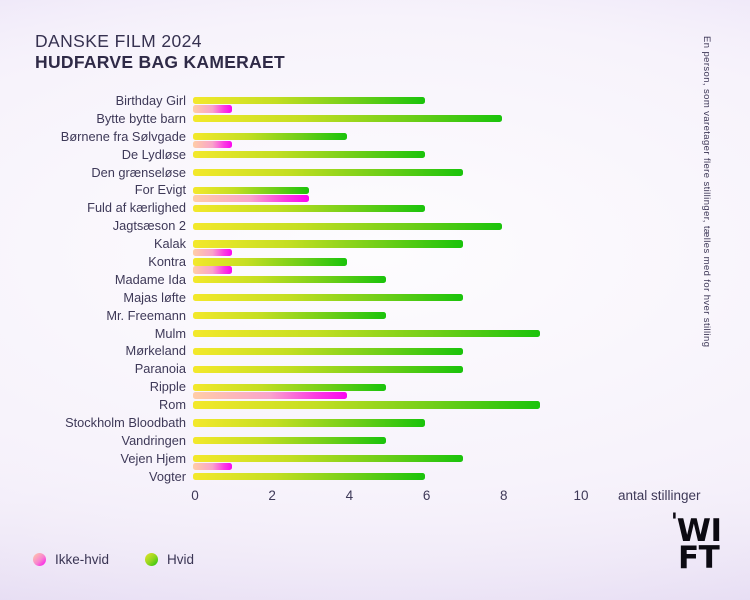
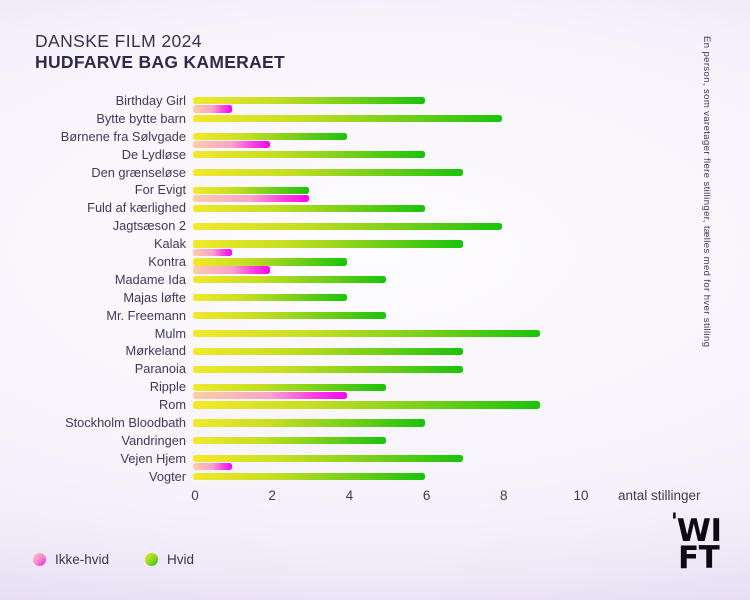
Ikke-hvid/Børnene fra Sølvgade: 1 -> 2
Ikke-hvid/Kontra: 1 -> 2
Hvid/Majas løfte: 7 -> 4
